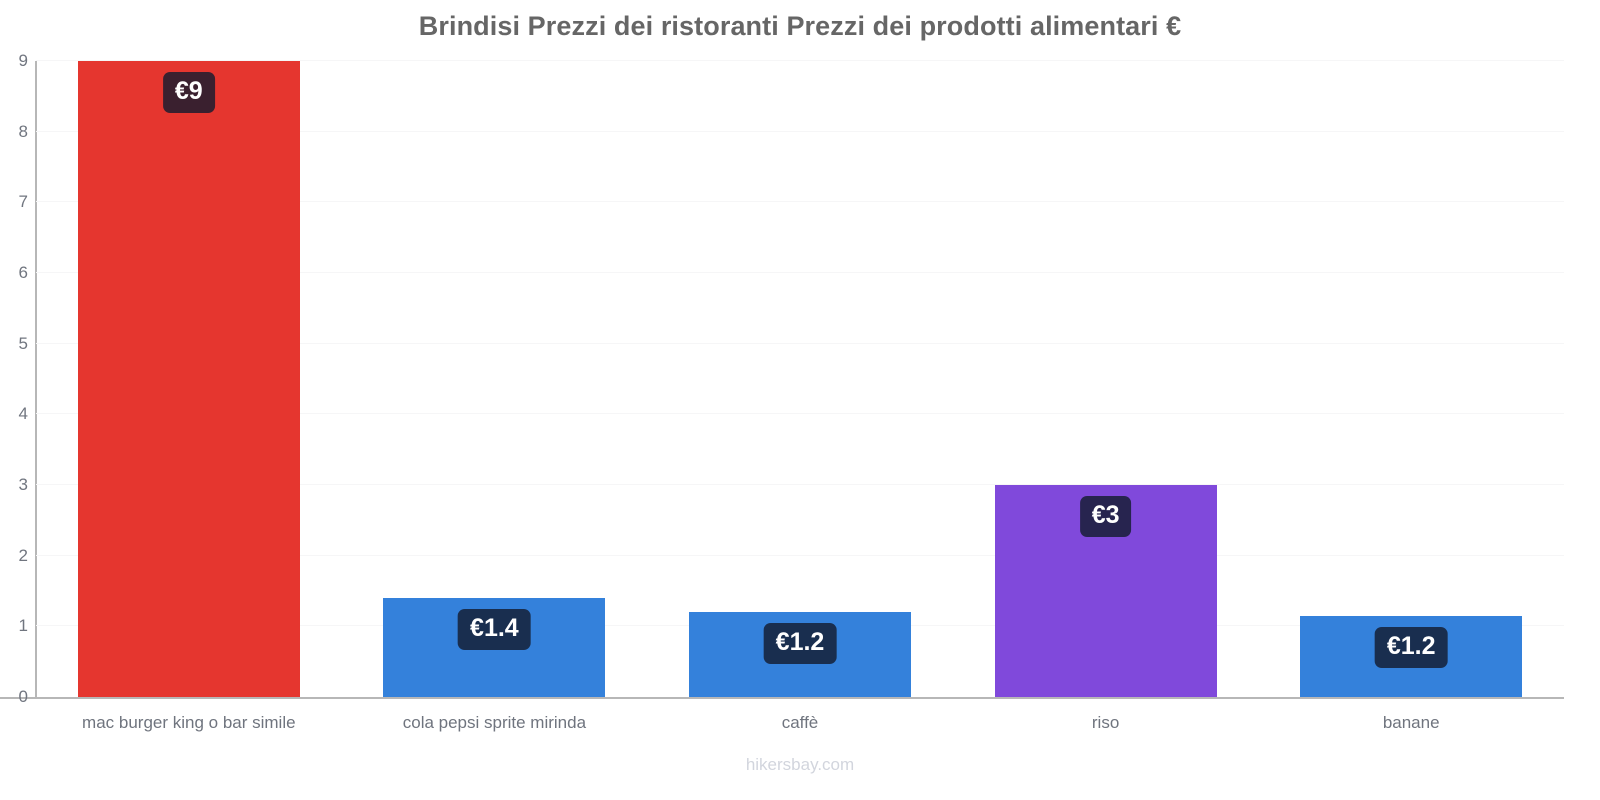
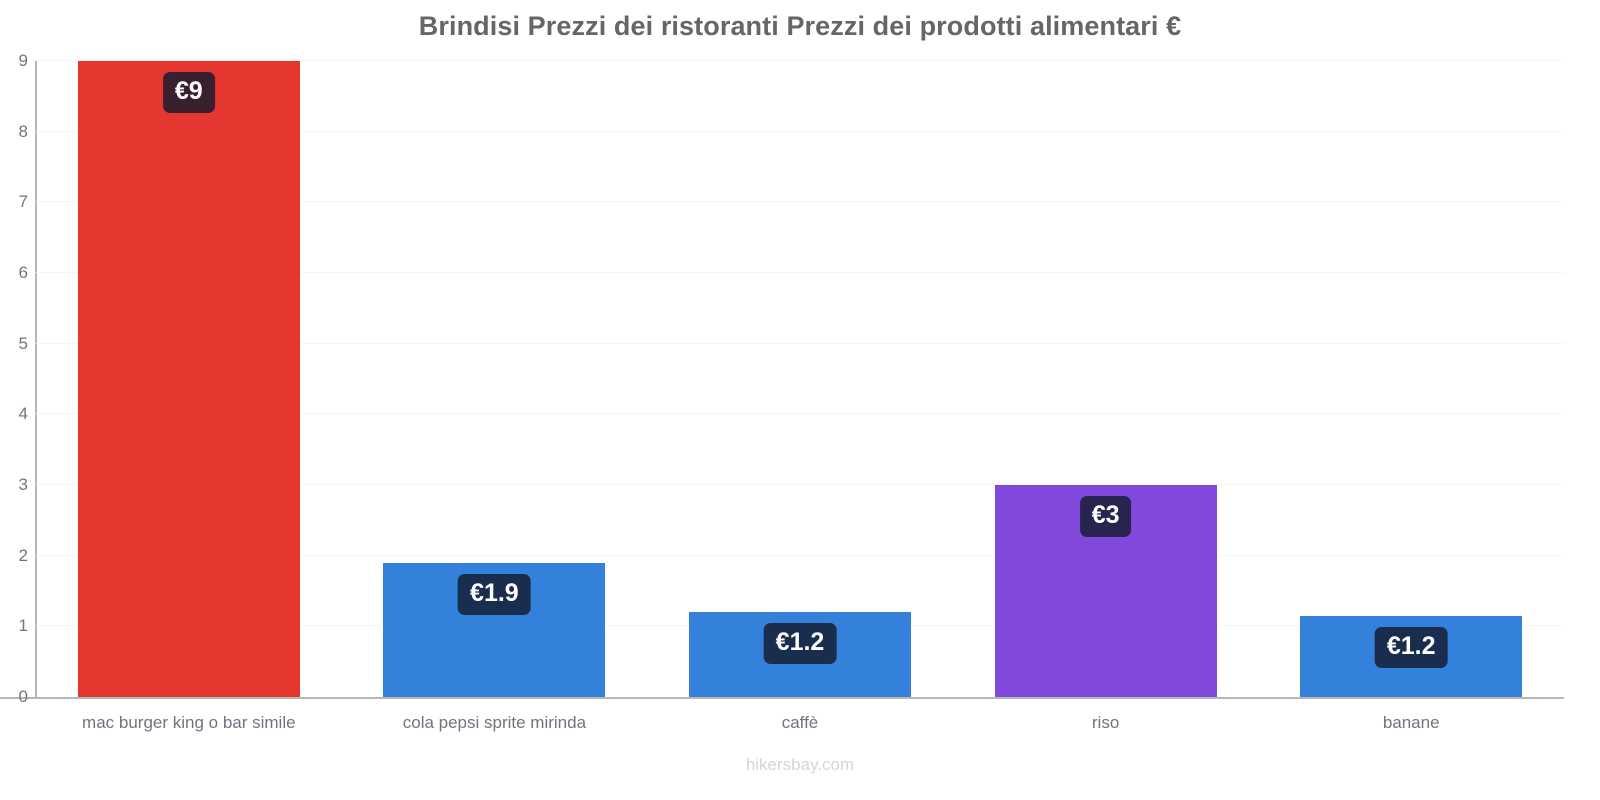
cola pepsi sprite mirinda: €1.4 -> €1.9
